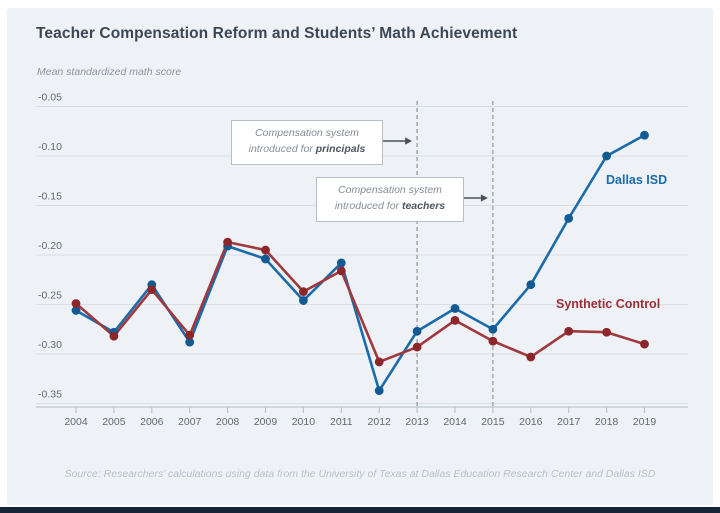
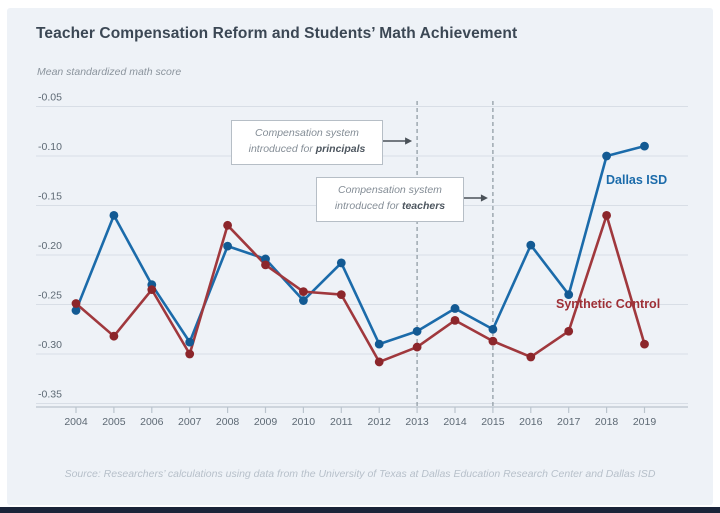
Dallas ISD/2005: -0.28 -> -0.16
Synthetic Control/2007: -0.28 -> -0.30
Synthetic Control/2008: -0.19 -> -0.17
Synthetic Control/2009: -0.20 -> -0.21
Synthetic Control/2011: -0.22 -> -0.24
Dallas ISD/2012: -0.34 -> -0.29
Dallas ISD/2016: -0.23 -> -0.19
Dallas ISD/2017: -0.16 -> -0.24
Synthetic Control/2018: -0.28 -> -0.16
Dallas ISD/2019: -0.08 -> -0.09
